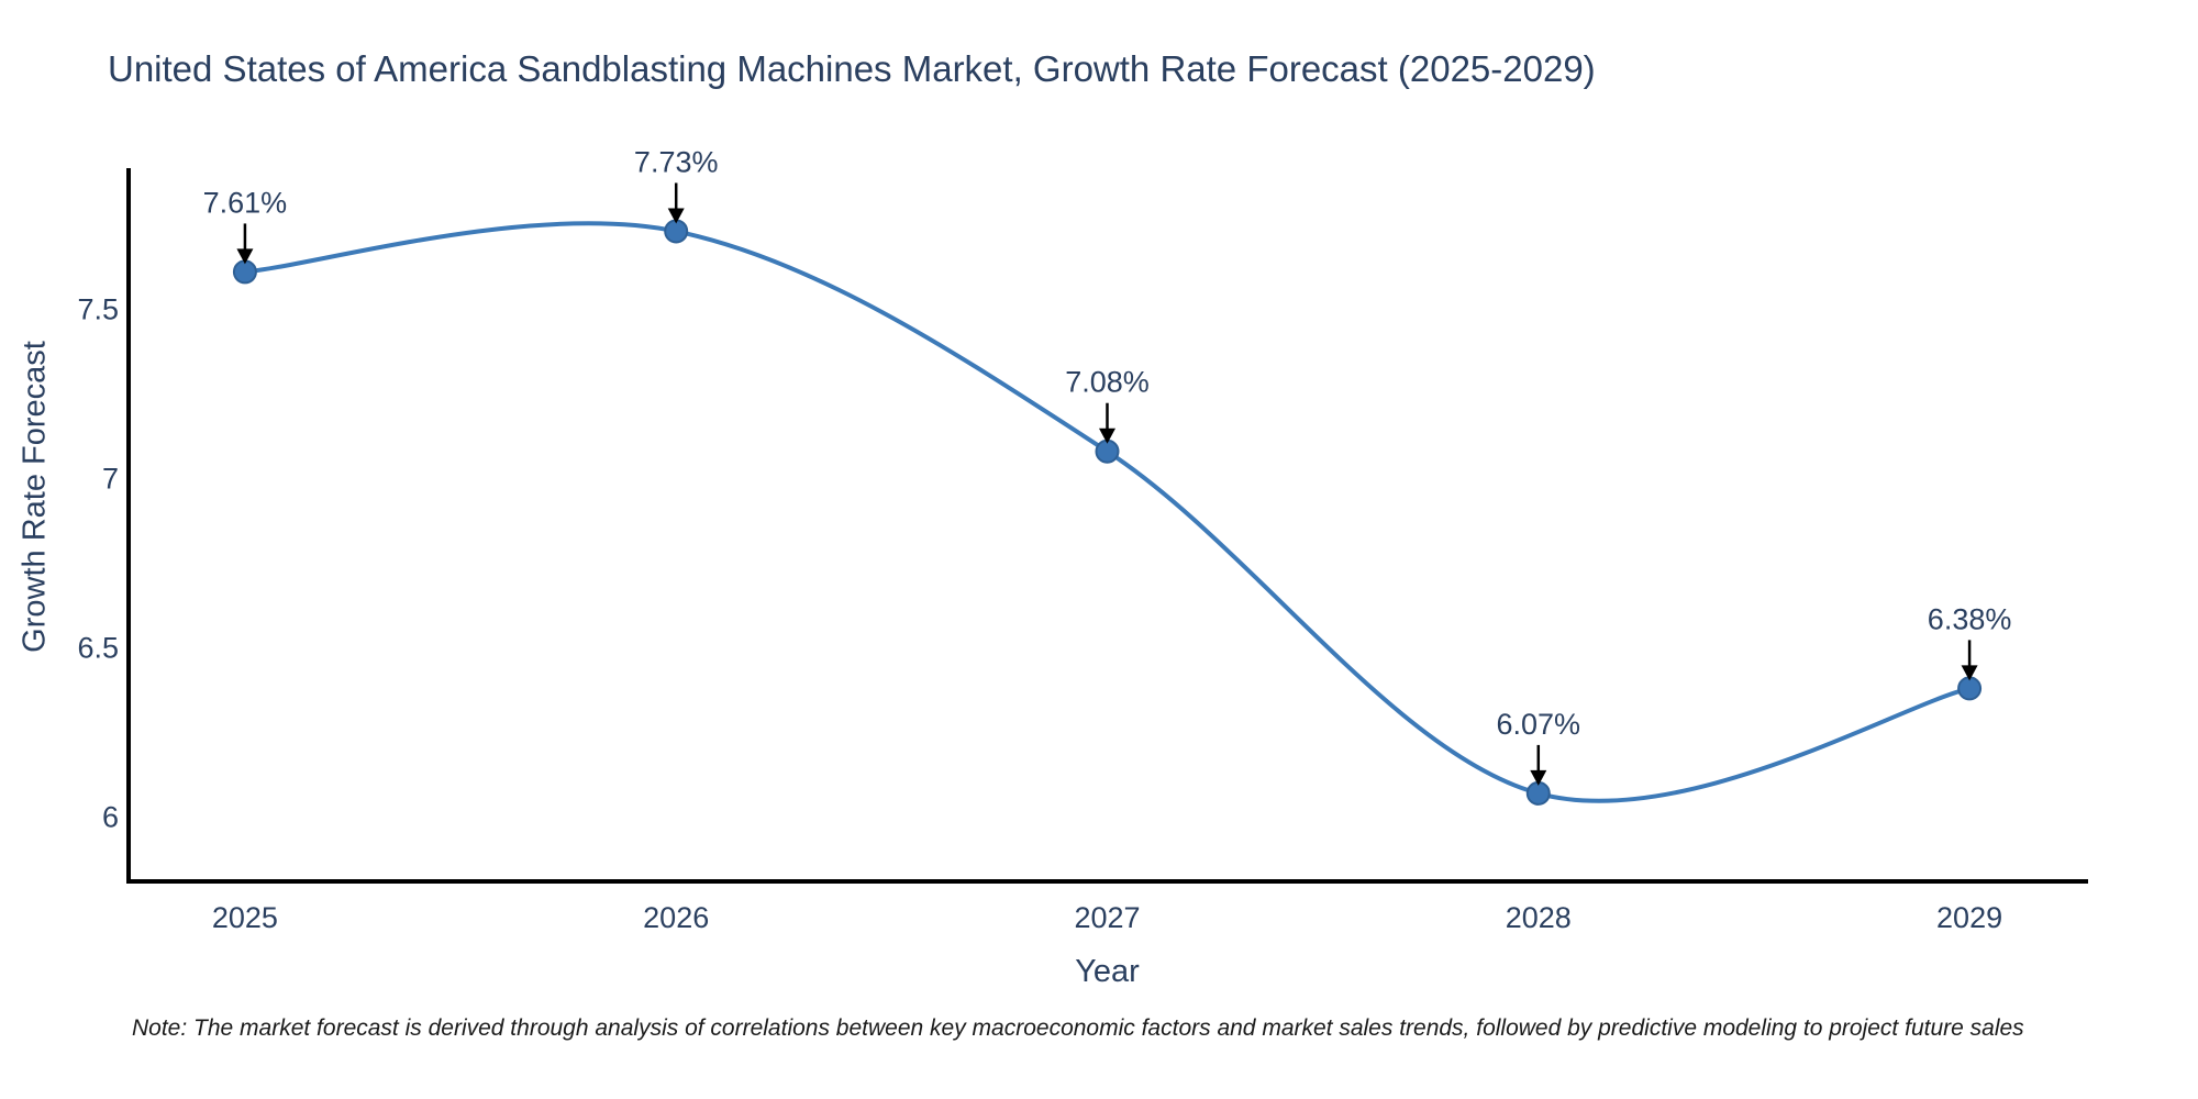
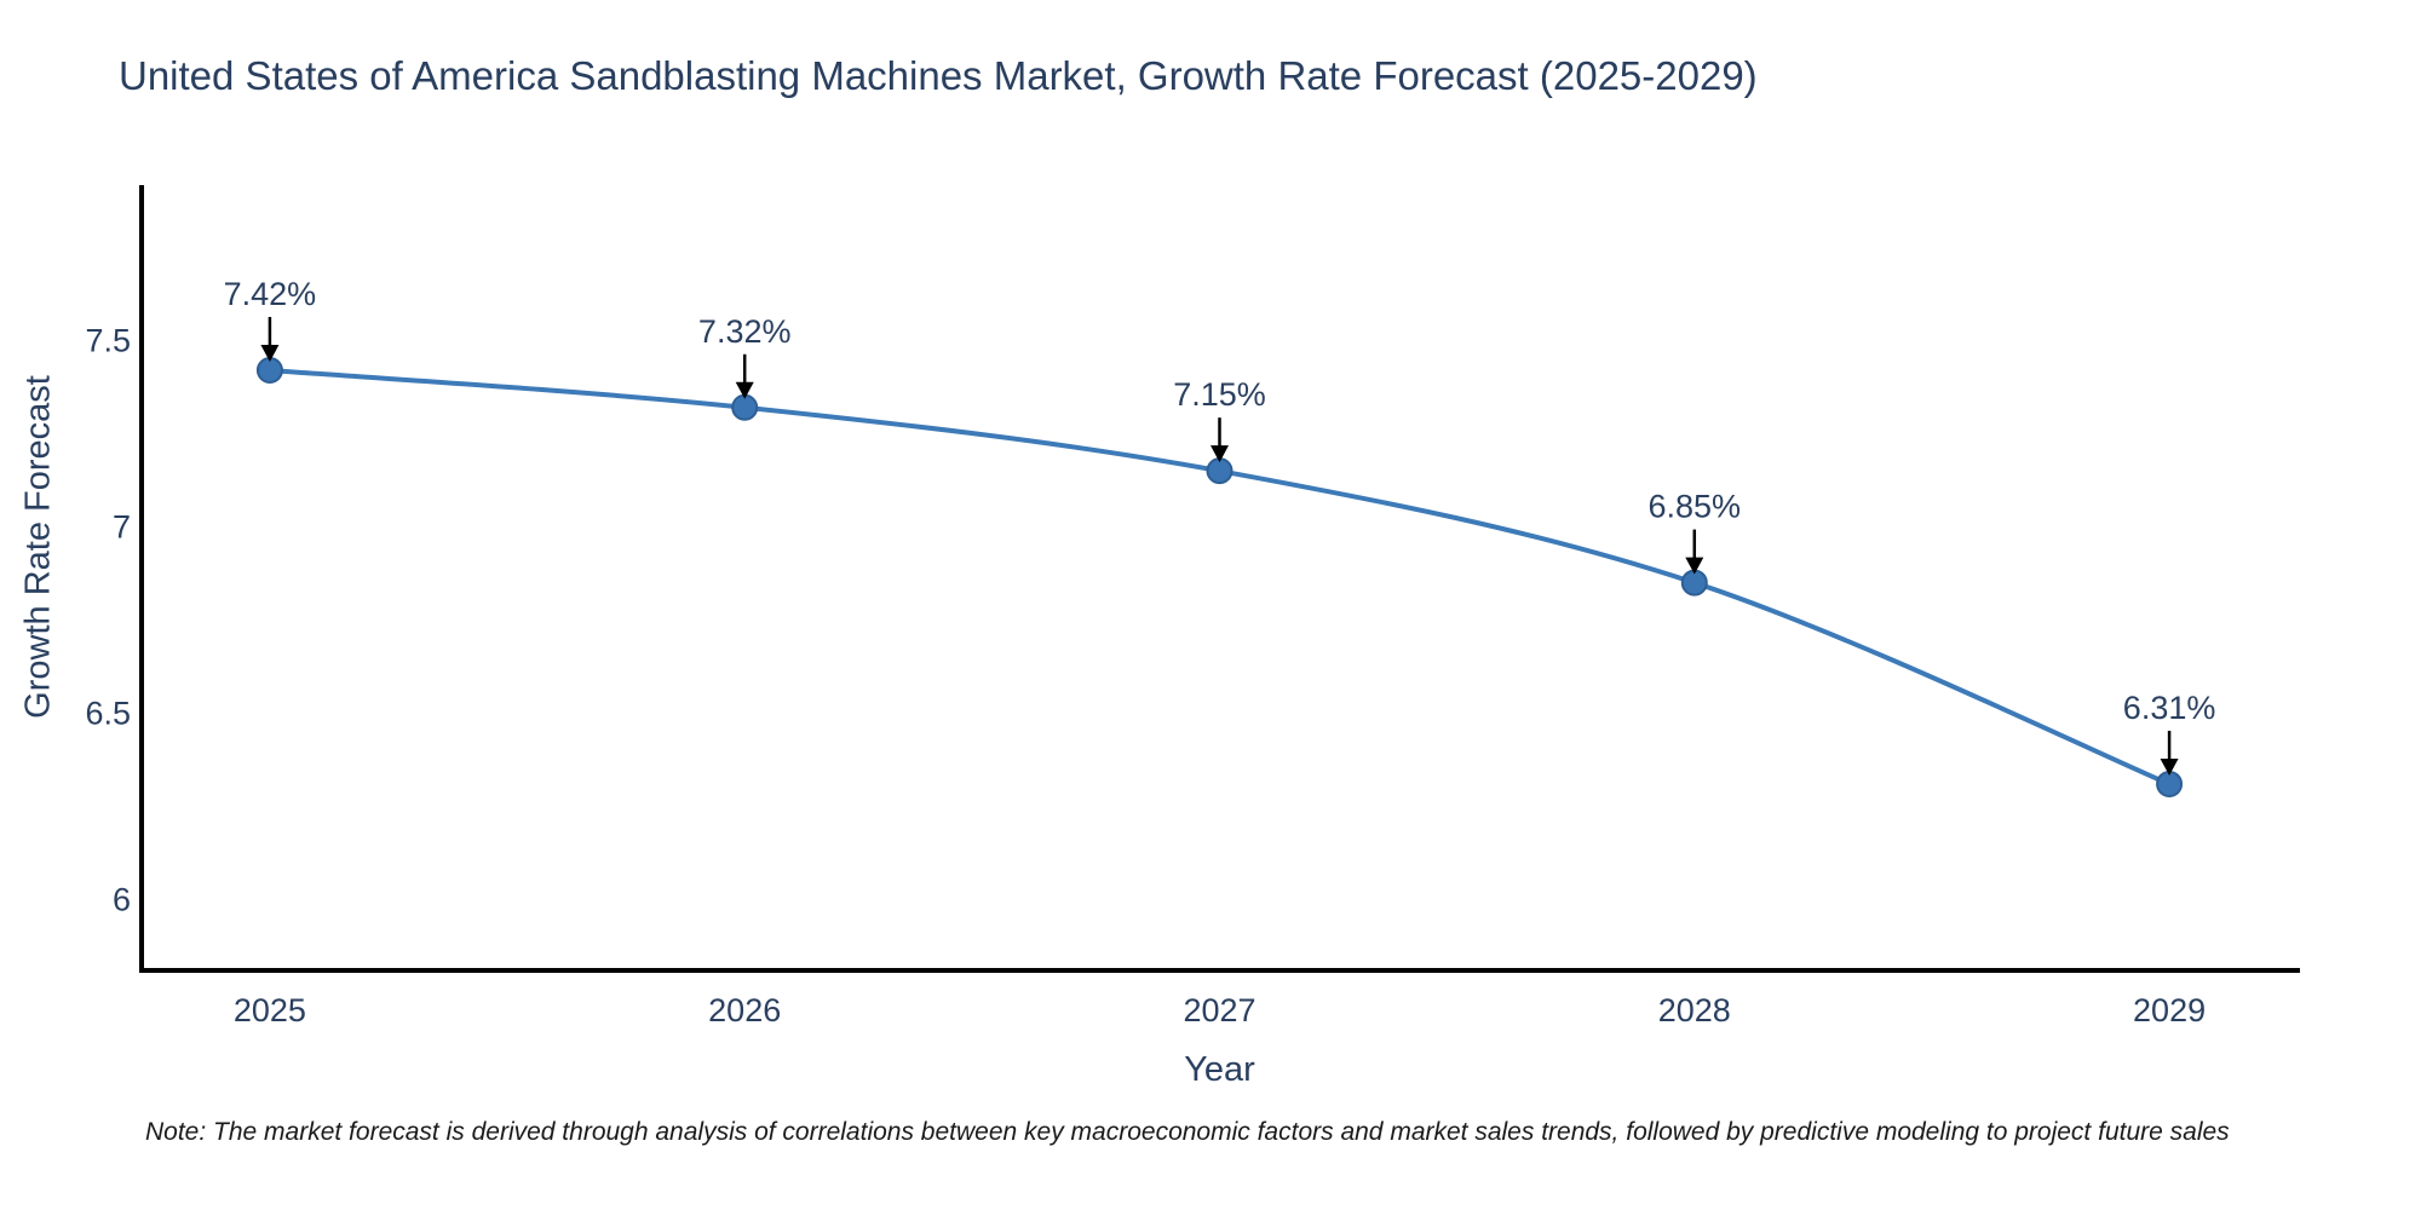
2025: 7.61% -> 7.42%
2026: 7.73% -> 7.32%
2027: 7.08% -> 7.15%
2028: 6.07% -> 6.85%
2029: 6.38% -> 6.31%
